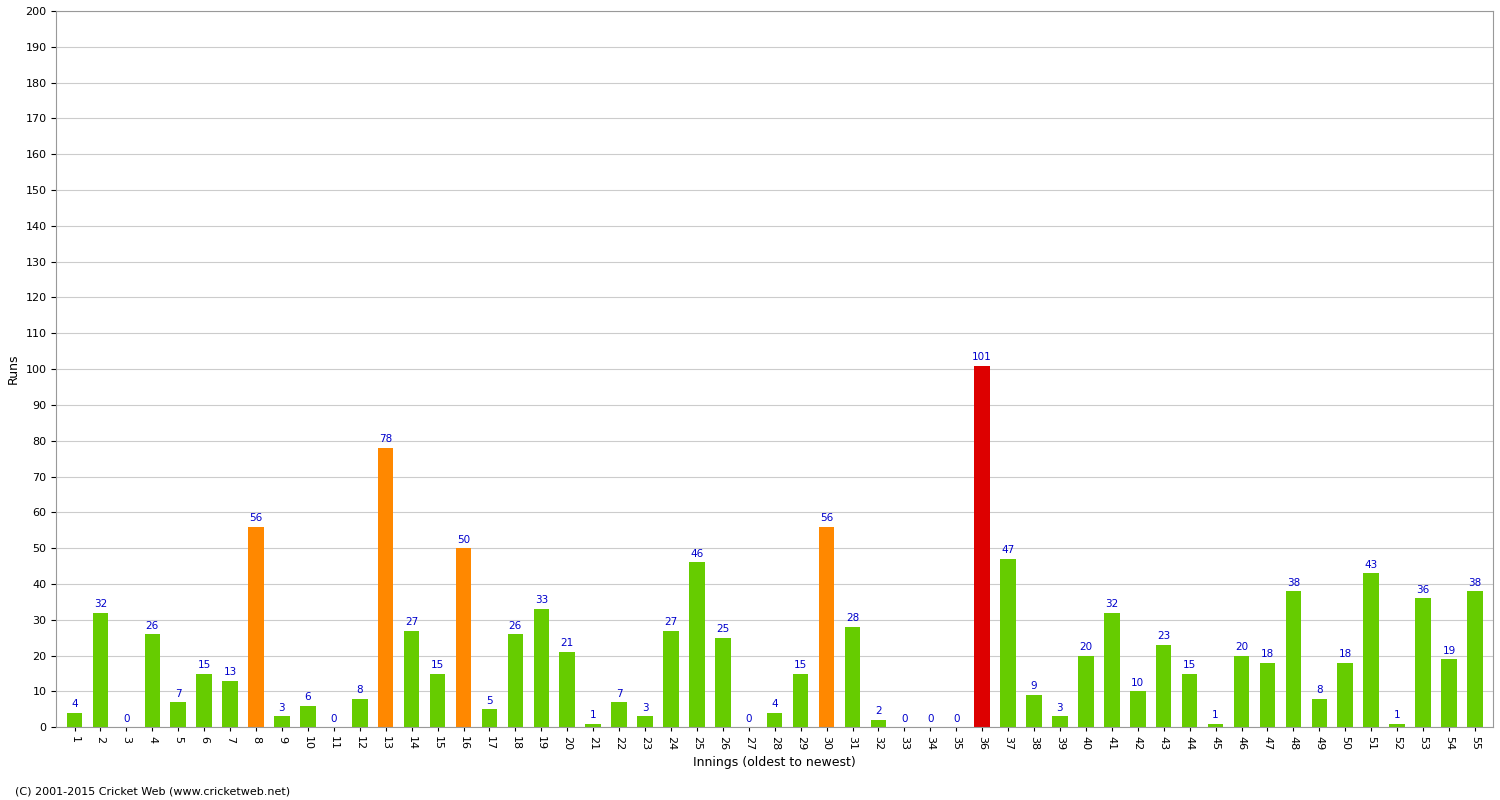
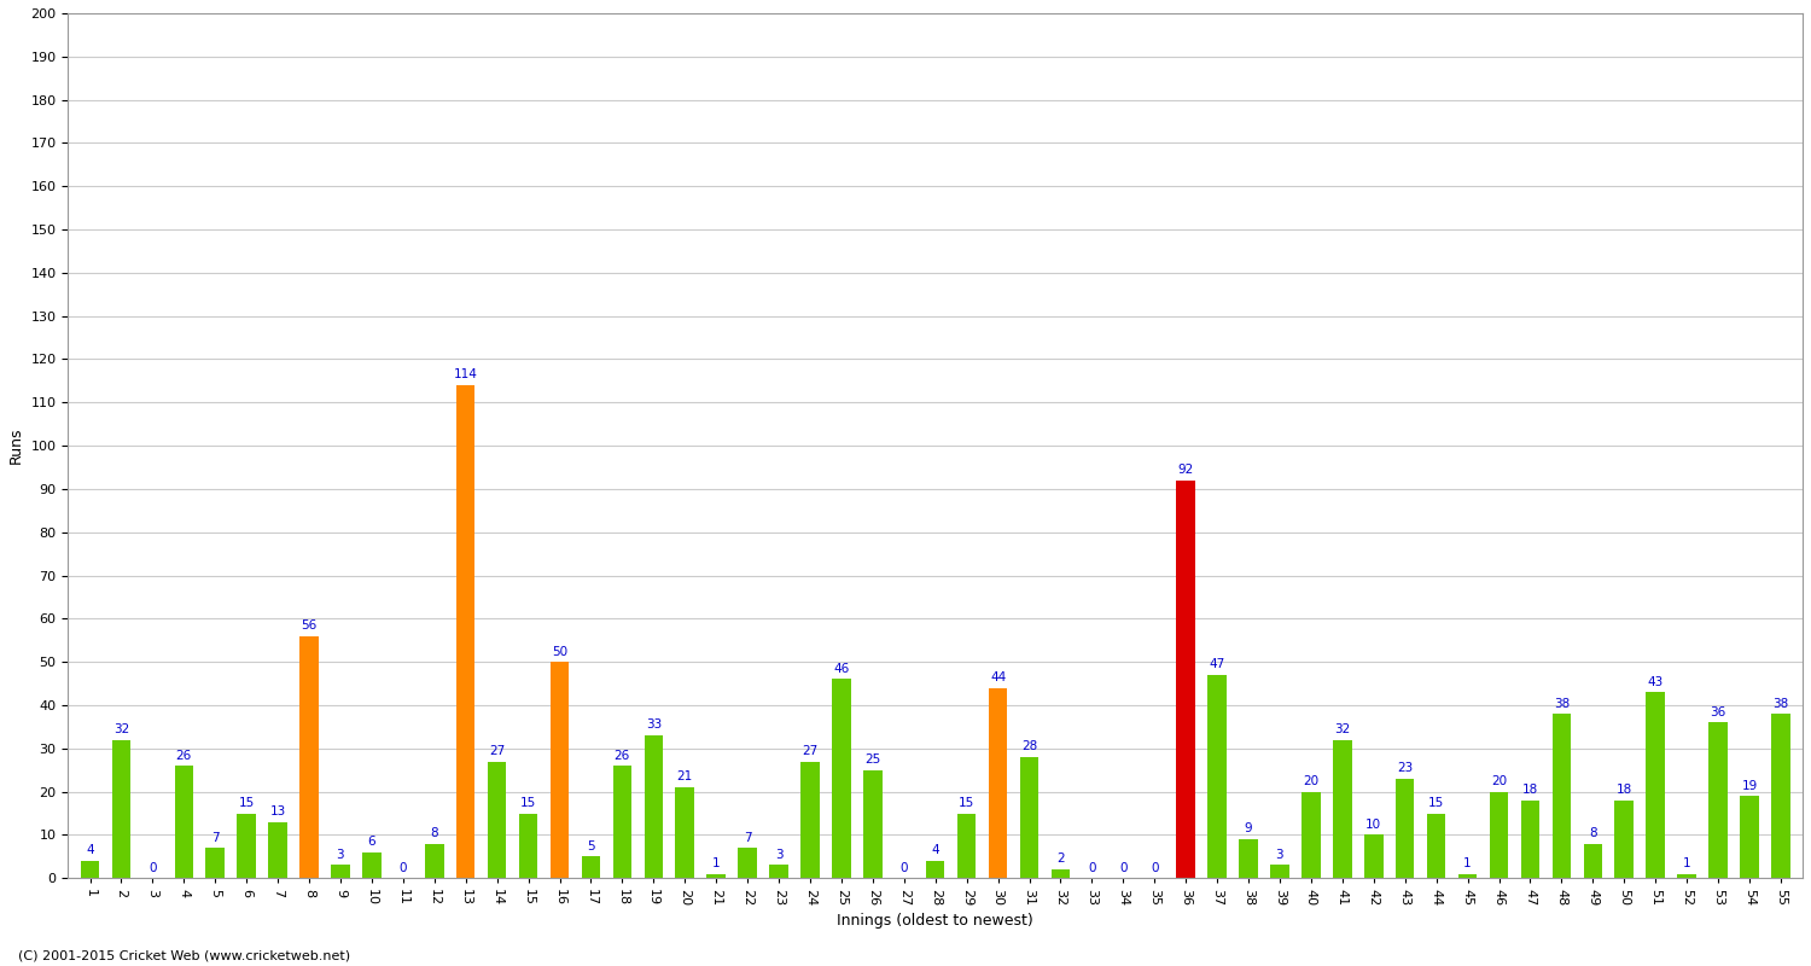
13: 78 -> 114
30: 56 -> 44
36: 101 -> 92
